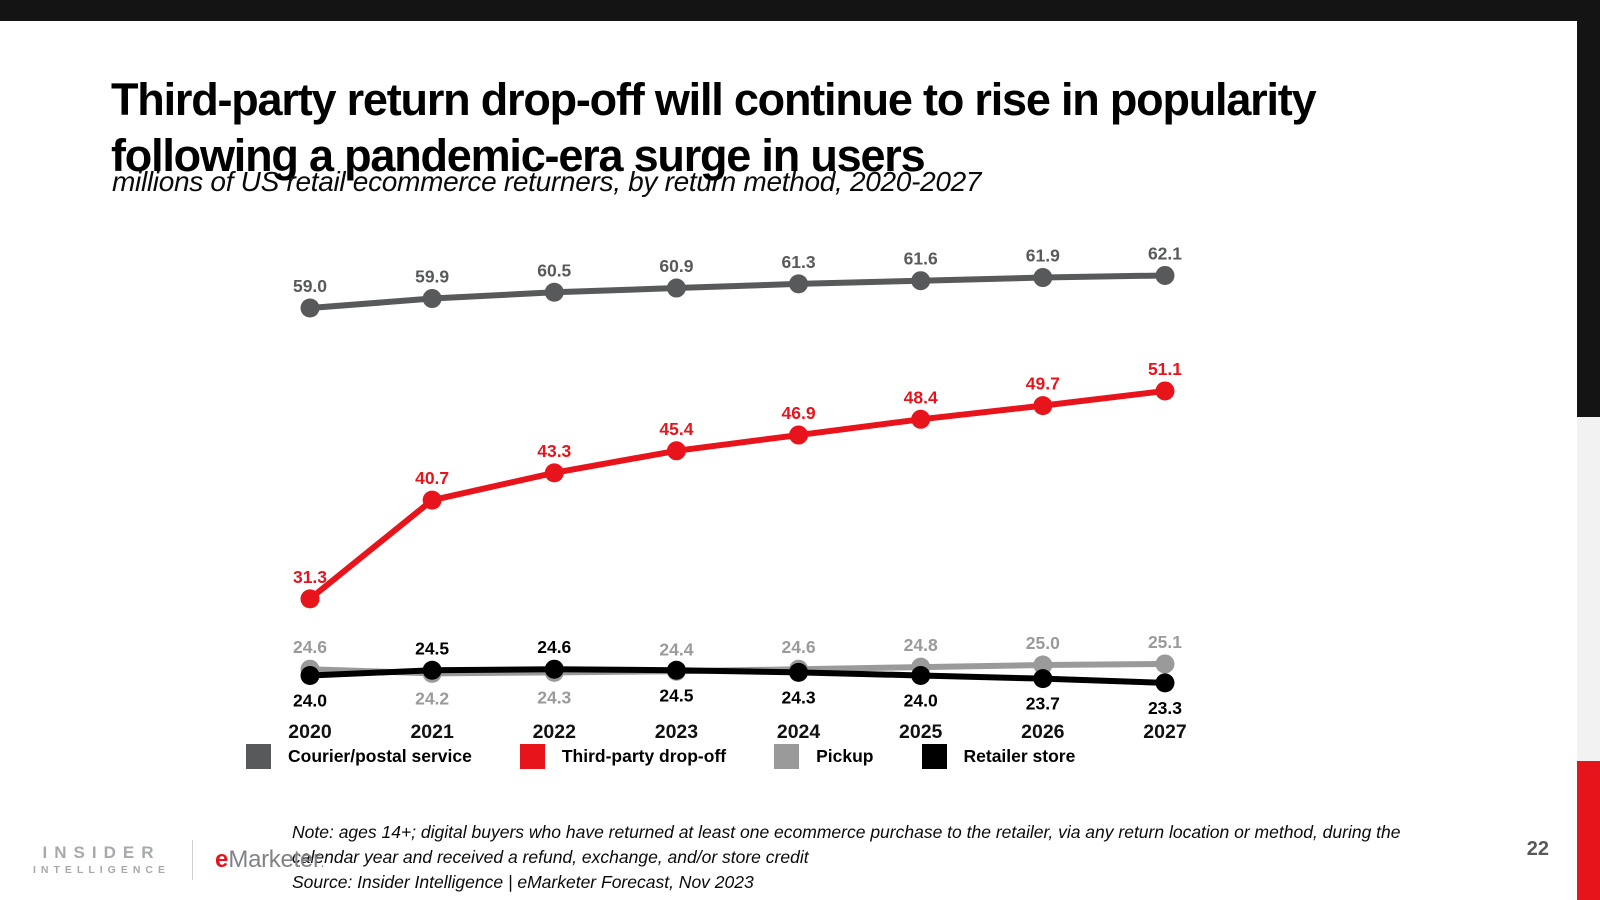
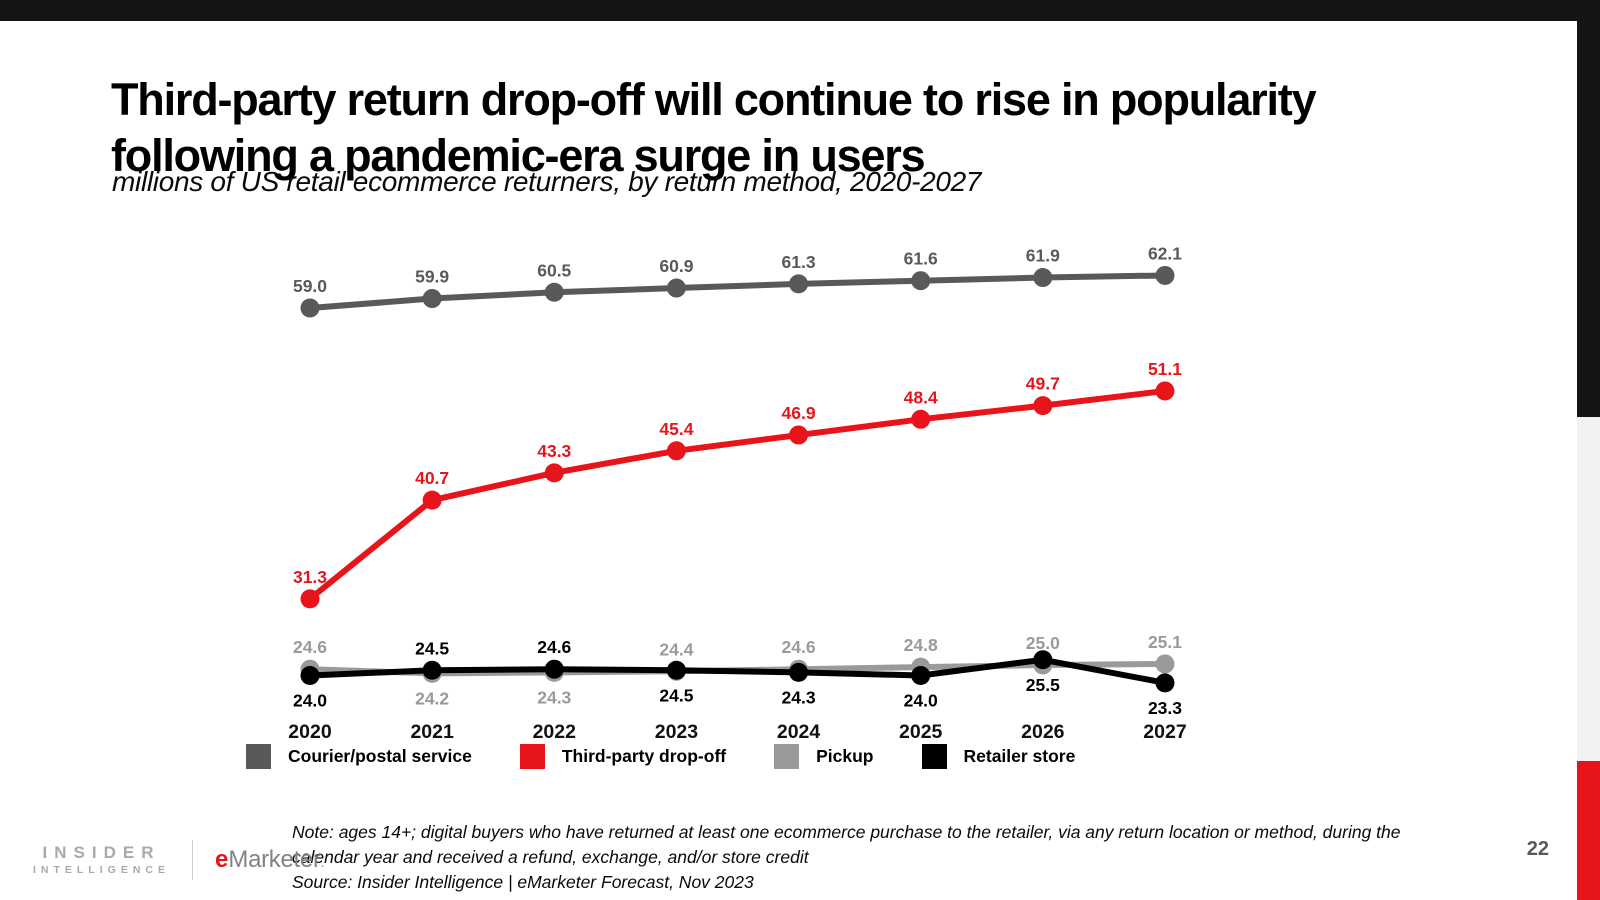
Retailer store/2026: 23.7 -> 25.5
